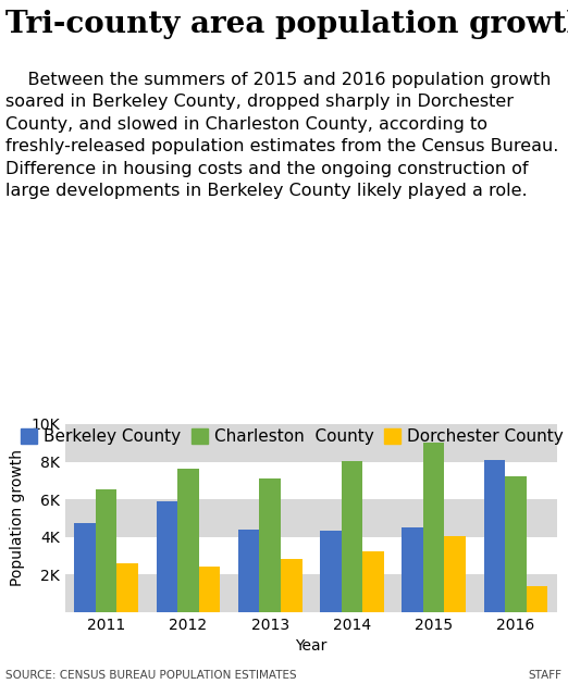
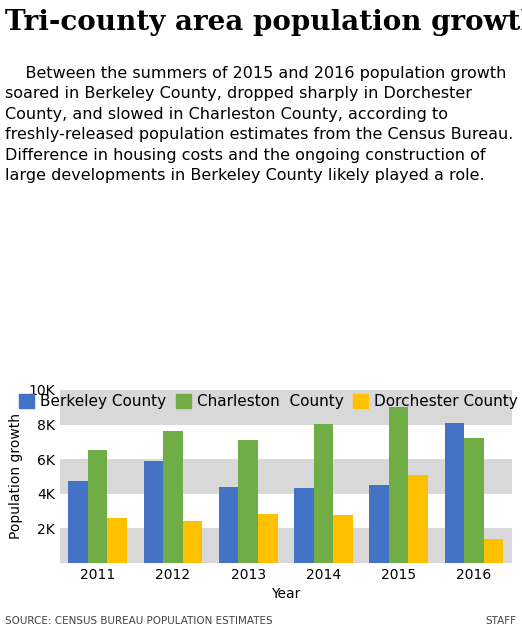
Dorchester County/2014: 3.2K -> 2.8K
Dorchester County/2015: 4.0K -> 5.1K
